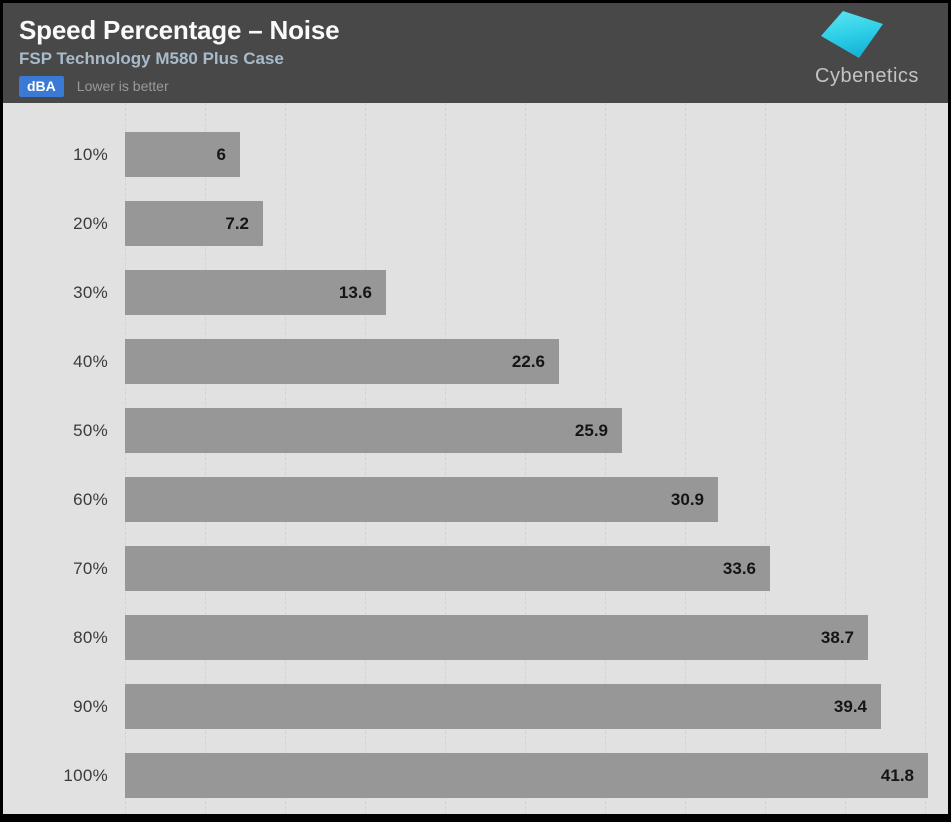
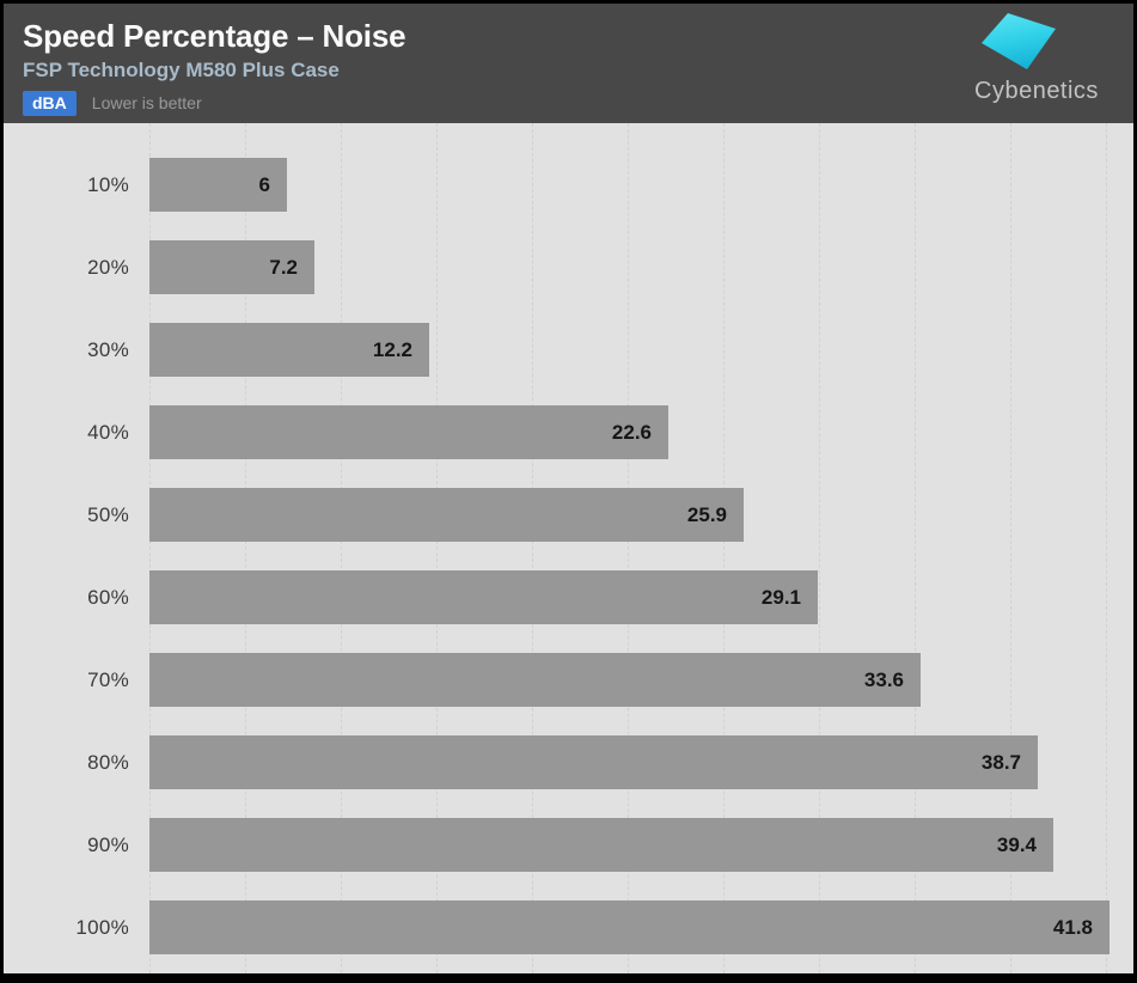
30%: 13.6 -> 12.2
60%: 30.9 -> 29.1
